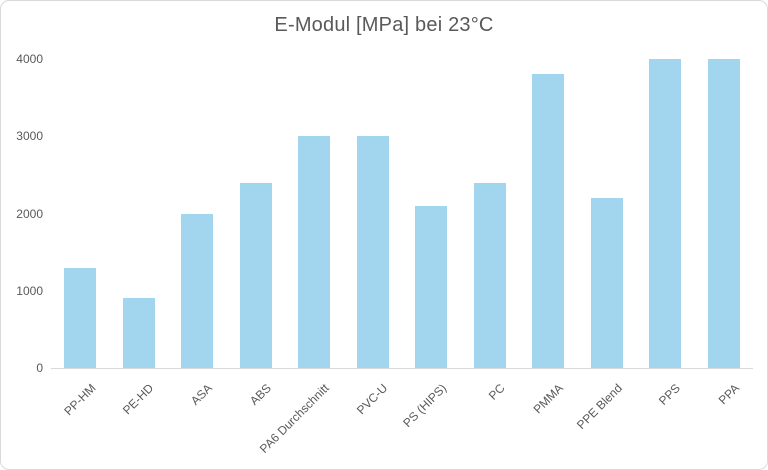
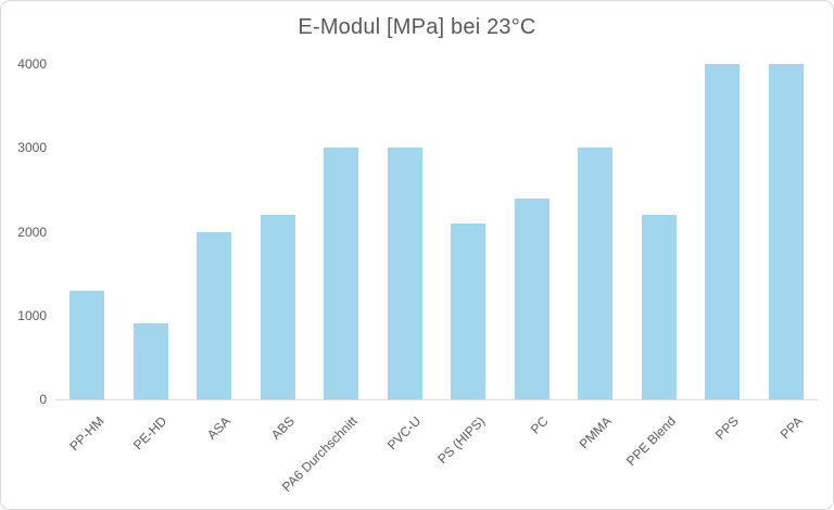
ABS: 2400 -> 2200
PMMA: 3800 -> 3000
